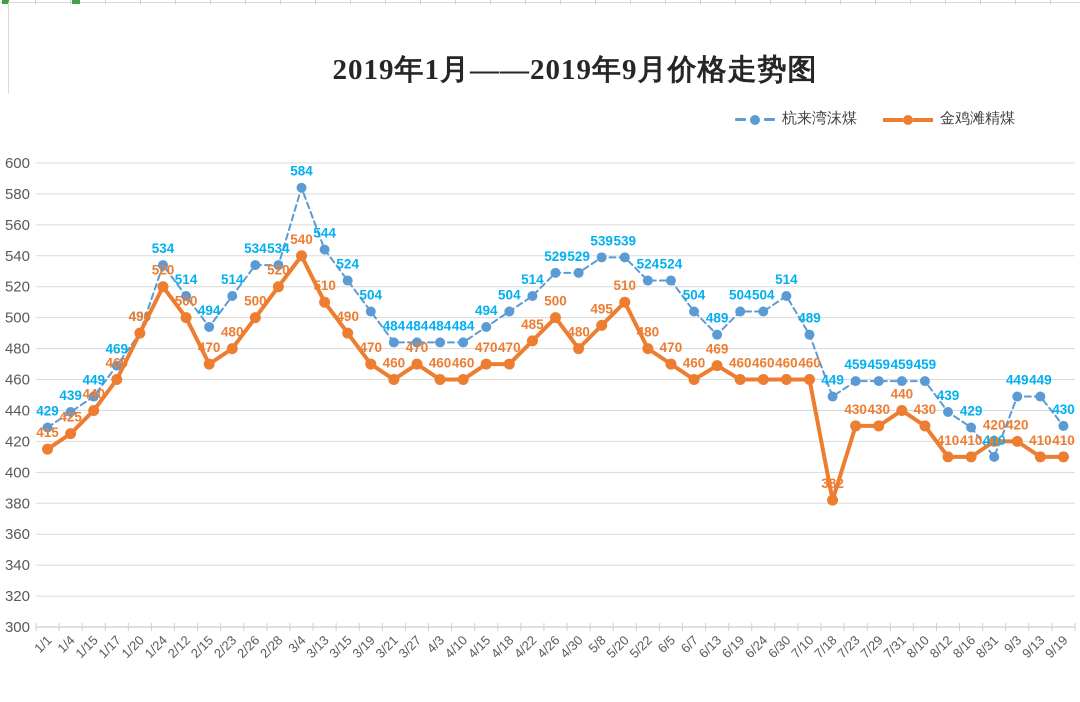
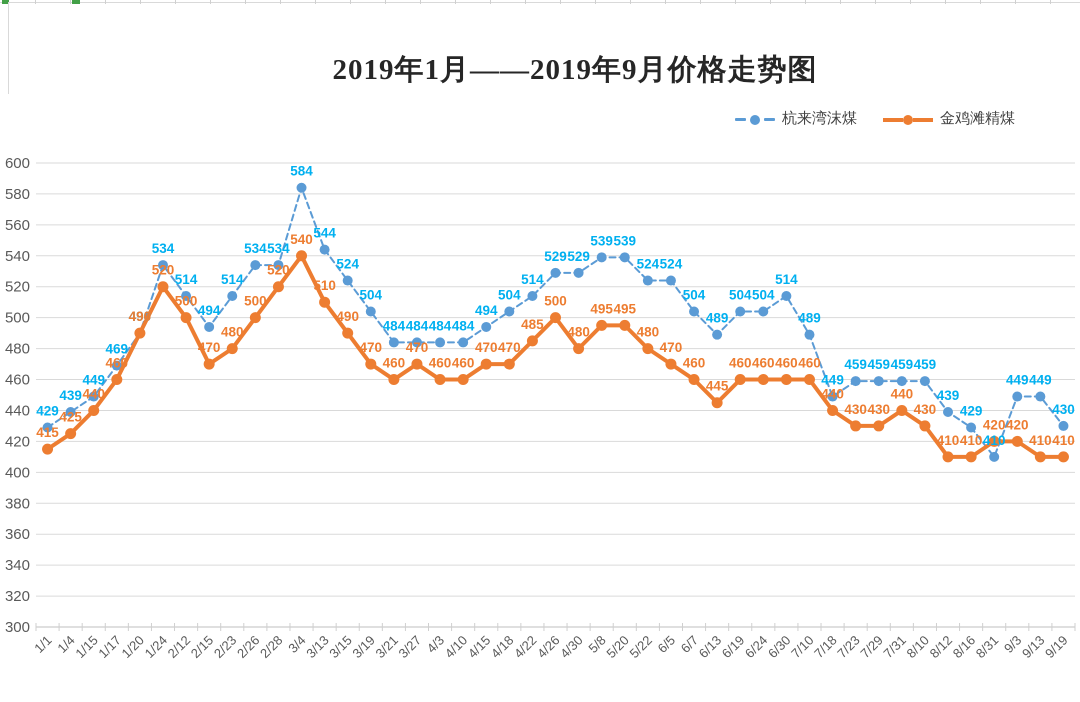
金鸡滩精煤/5/20: 510 -> 495
金鸡滩精煤/6/13: 469 -> 445
金鸡滩精煤/7/18: 382 -> 440
